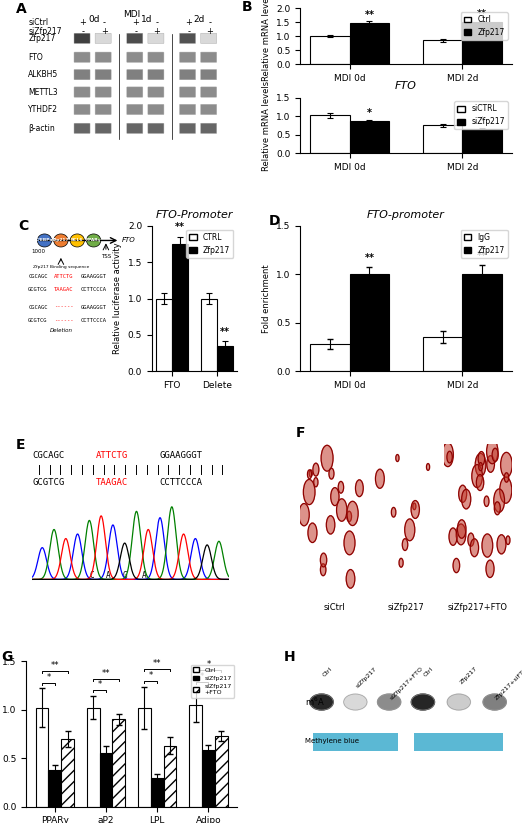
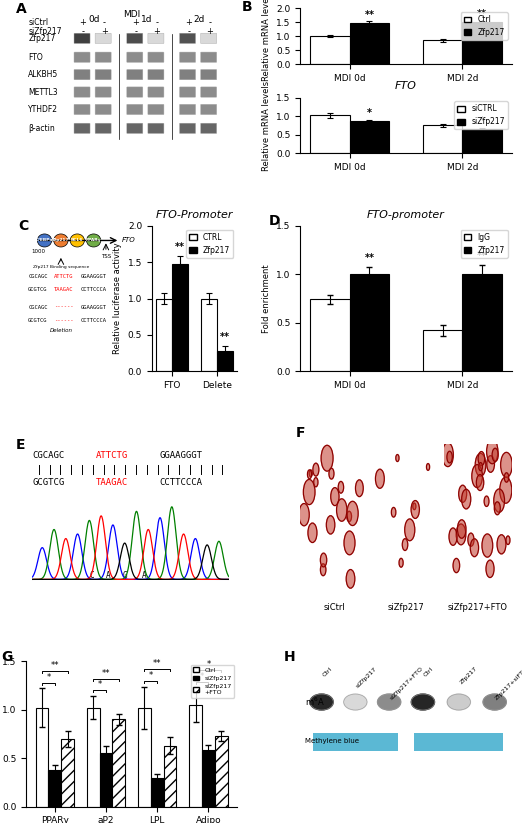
FTO-Promoter/Zfp217/FTO: 1.75 -> 1.48
FTO-Promoter/Zfp217/Delete: 0.35 -> 0.28
FTO-promoter/IgG/MDI 0d: 0.28 -> 0.74
FTO-promoter/IgG/MDI 2d: 0.35 -> 0.42
